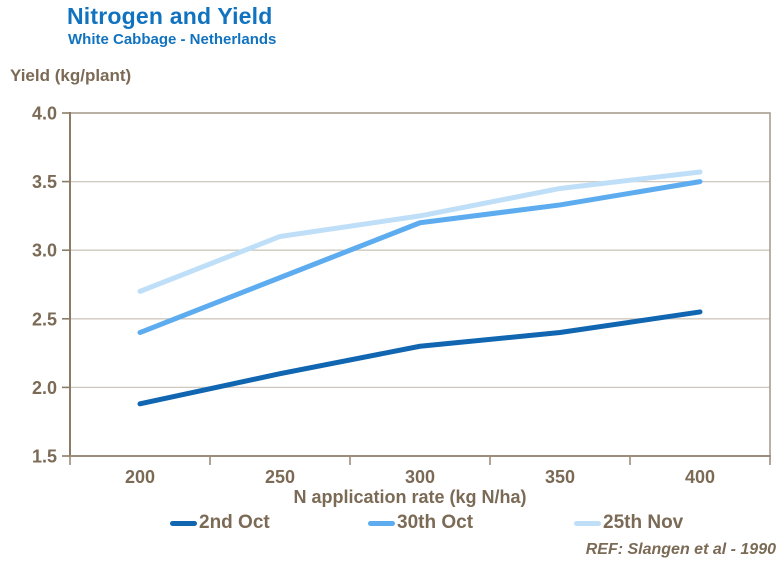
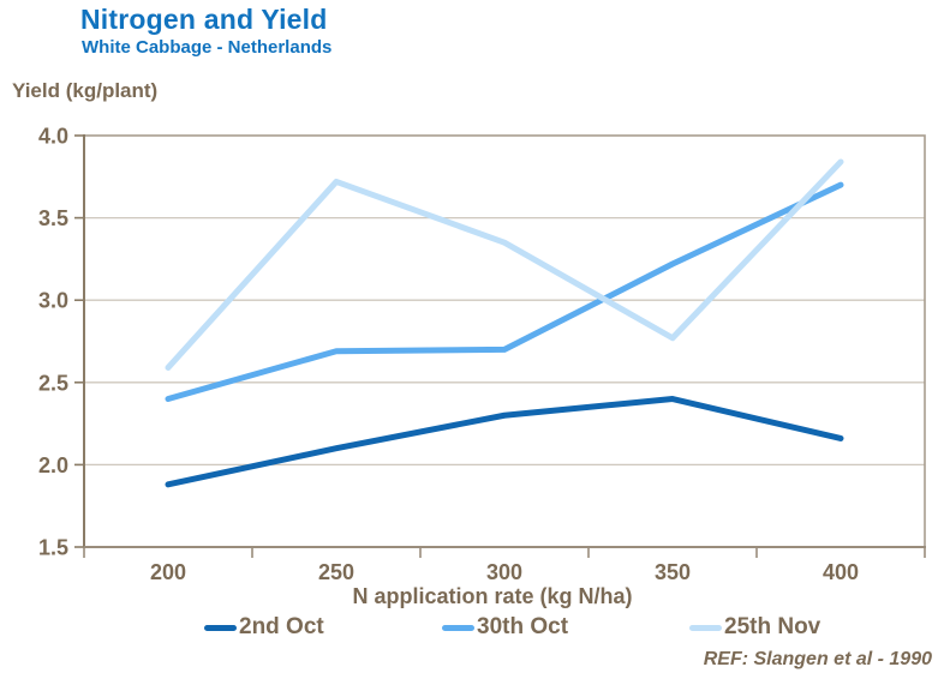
25th Nov/200: 2.70 -> 2.59
30th Oct/250: 2.80 -> 2.69
25th Nov/250: 3.10 -> 3.72
30th Oct/300: 3.20 -> 2.70
25th Nov/300: 3.25 -> 3.35
30th Oct/350: 3.33 -> 3.22
25th Nov/350: 3.45 -> 2.77
2nd Oct/400: 2.55 -> 2.16
30th Oct/400: 3.50 -> 3.70
25th Nov/400: 3.57 -> 3.84
